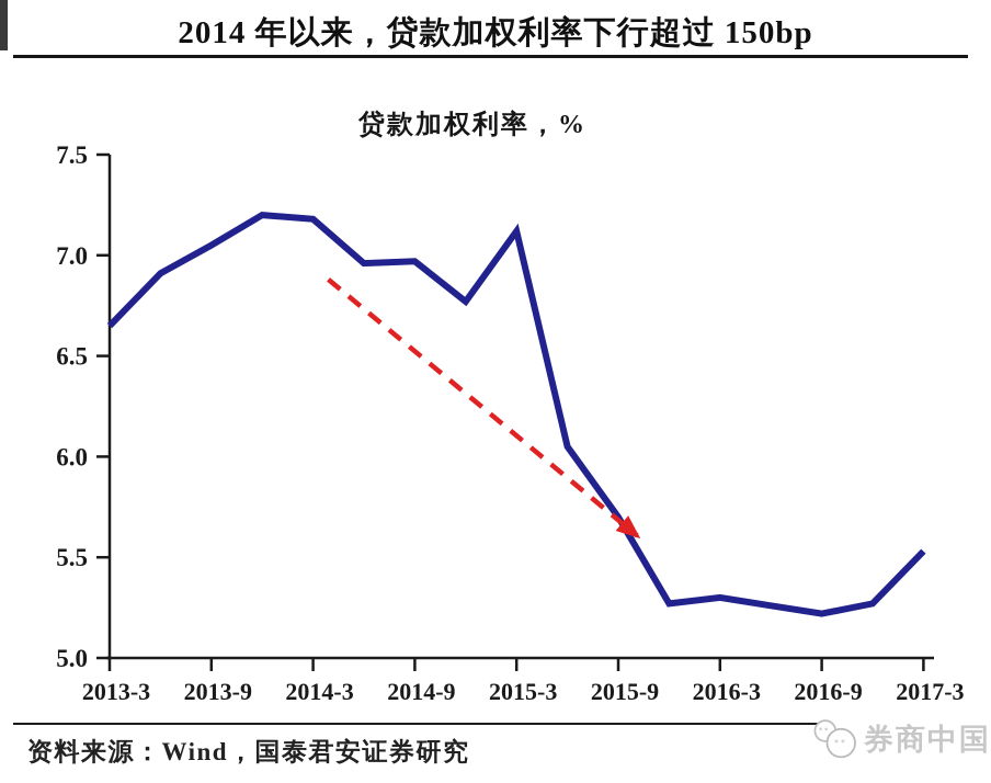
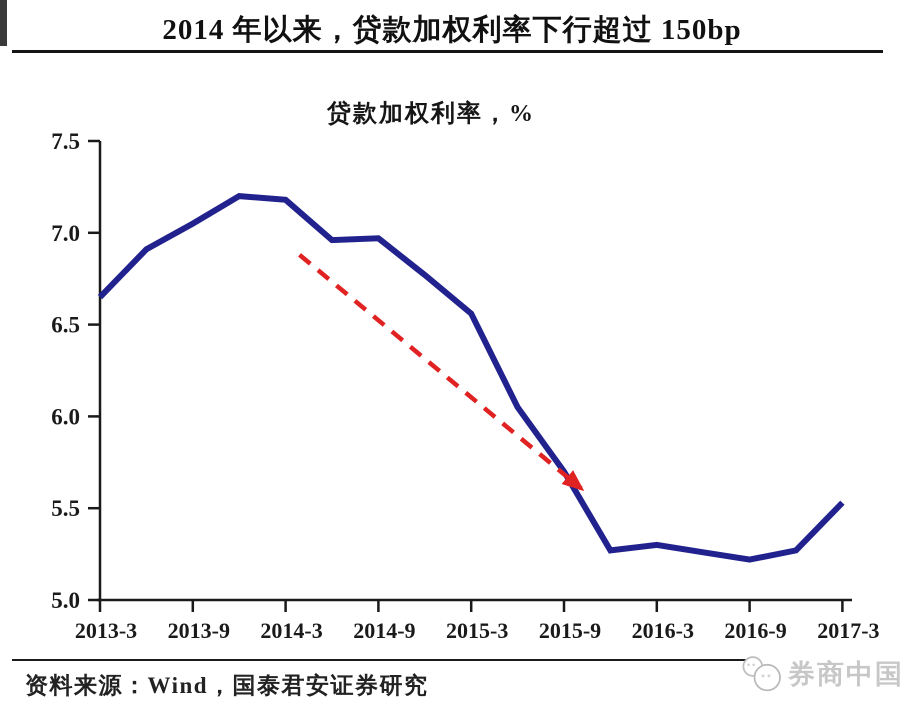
2015-3: 7.12 -> 6.56
